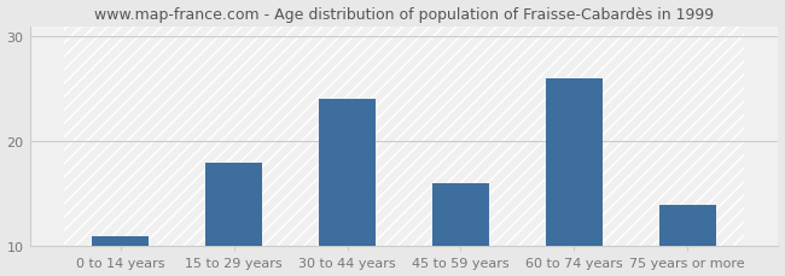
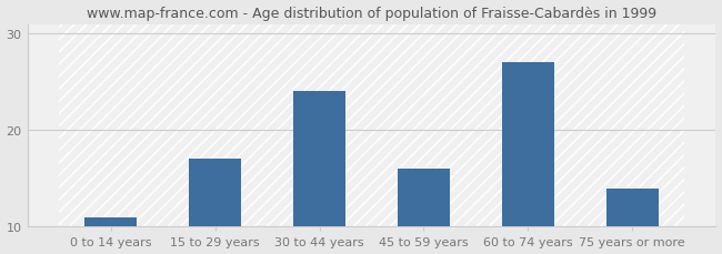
15 to 29 years: 18 -> 17
60 to 74 years: 26 -> 27
